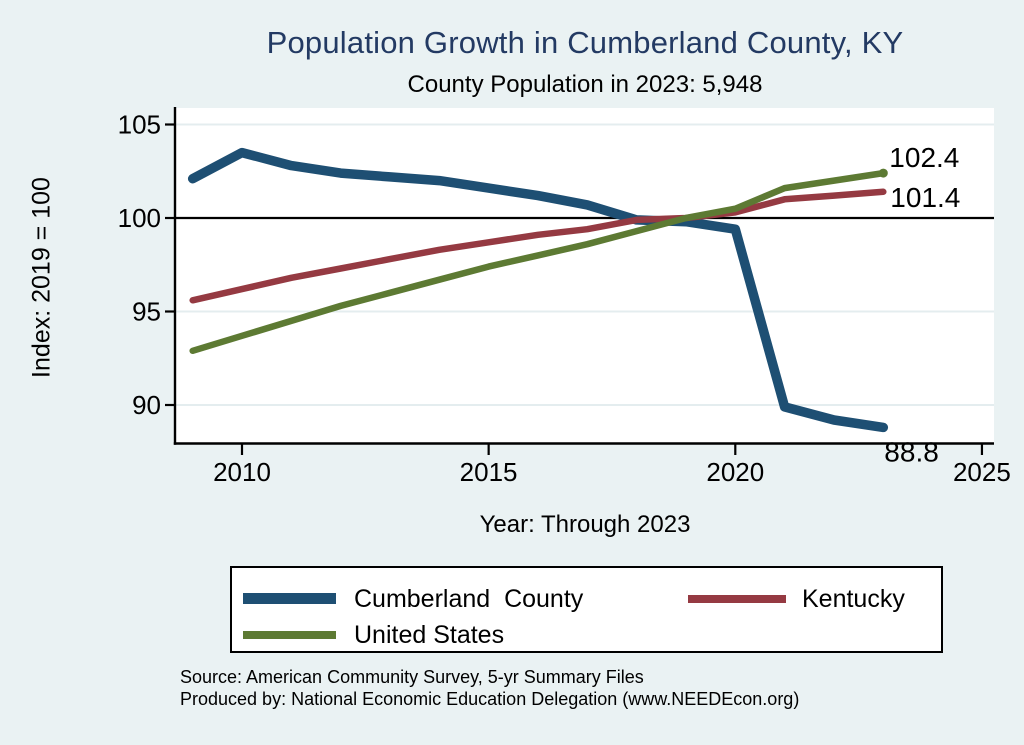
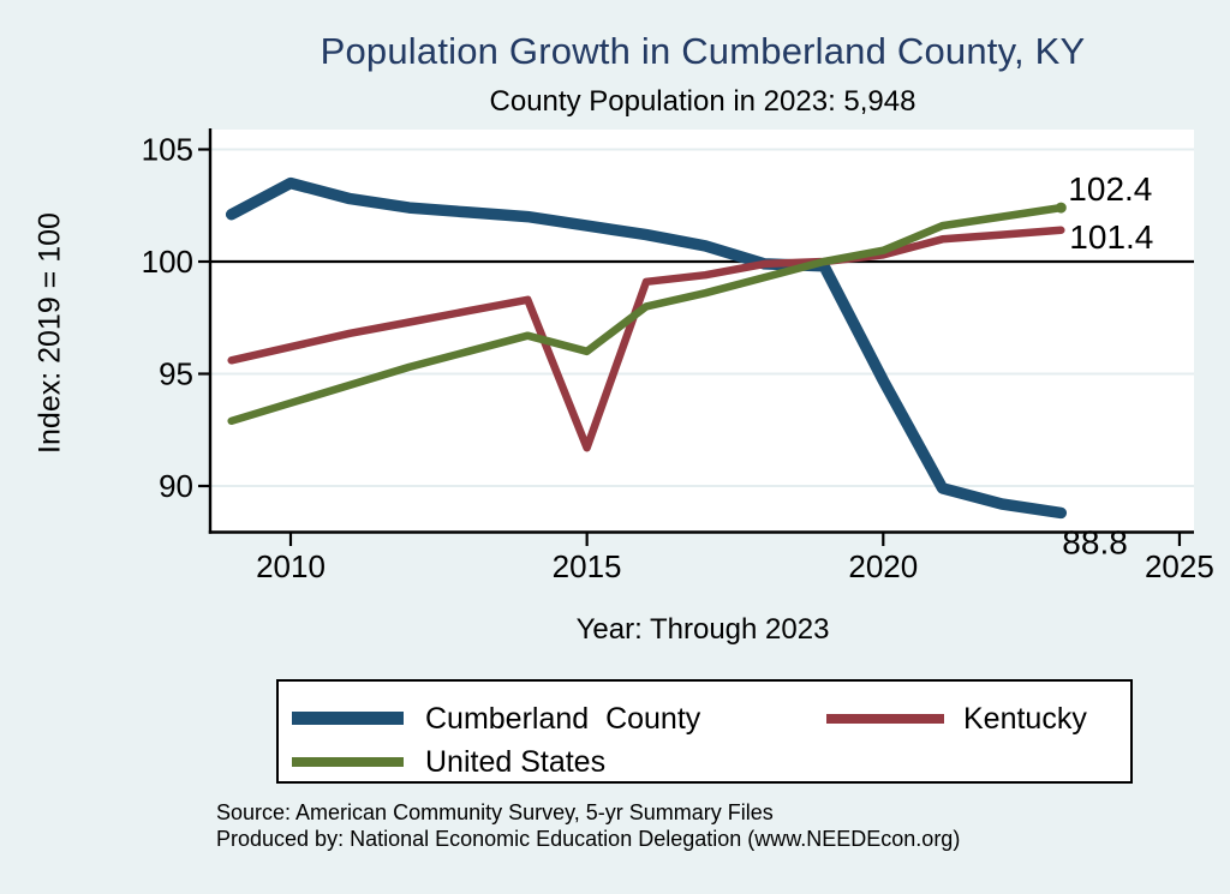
Kentucky/2015: 98.7 -> 91.7
United States/2015: 97.4 -> 96.0
Cumberland County/2020: 99.4 -> 94.7
